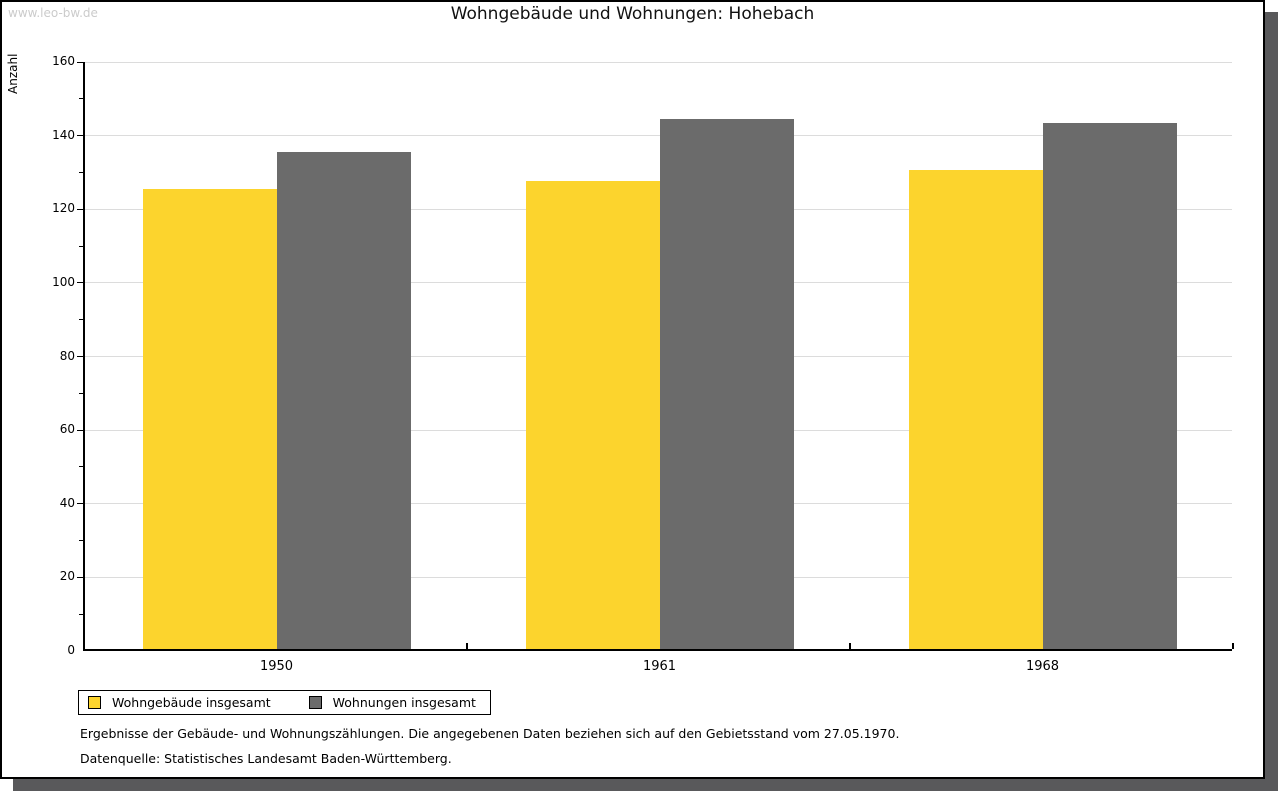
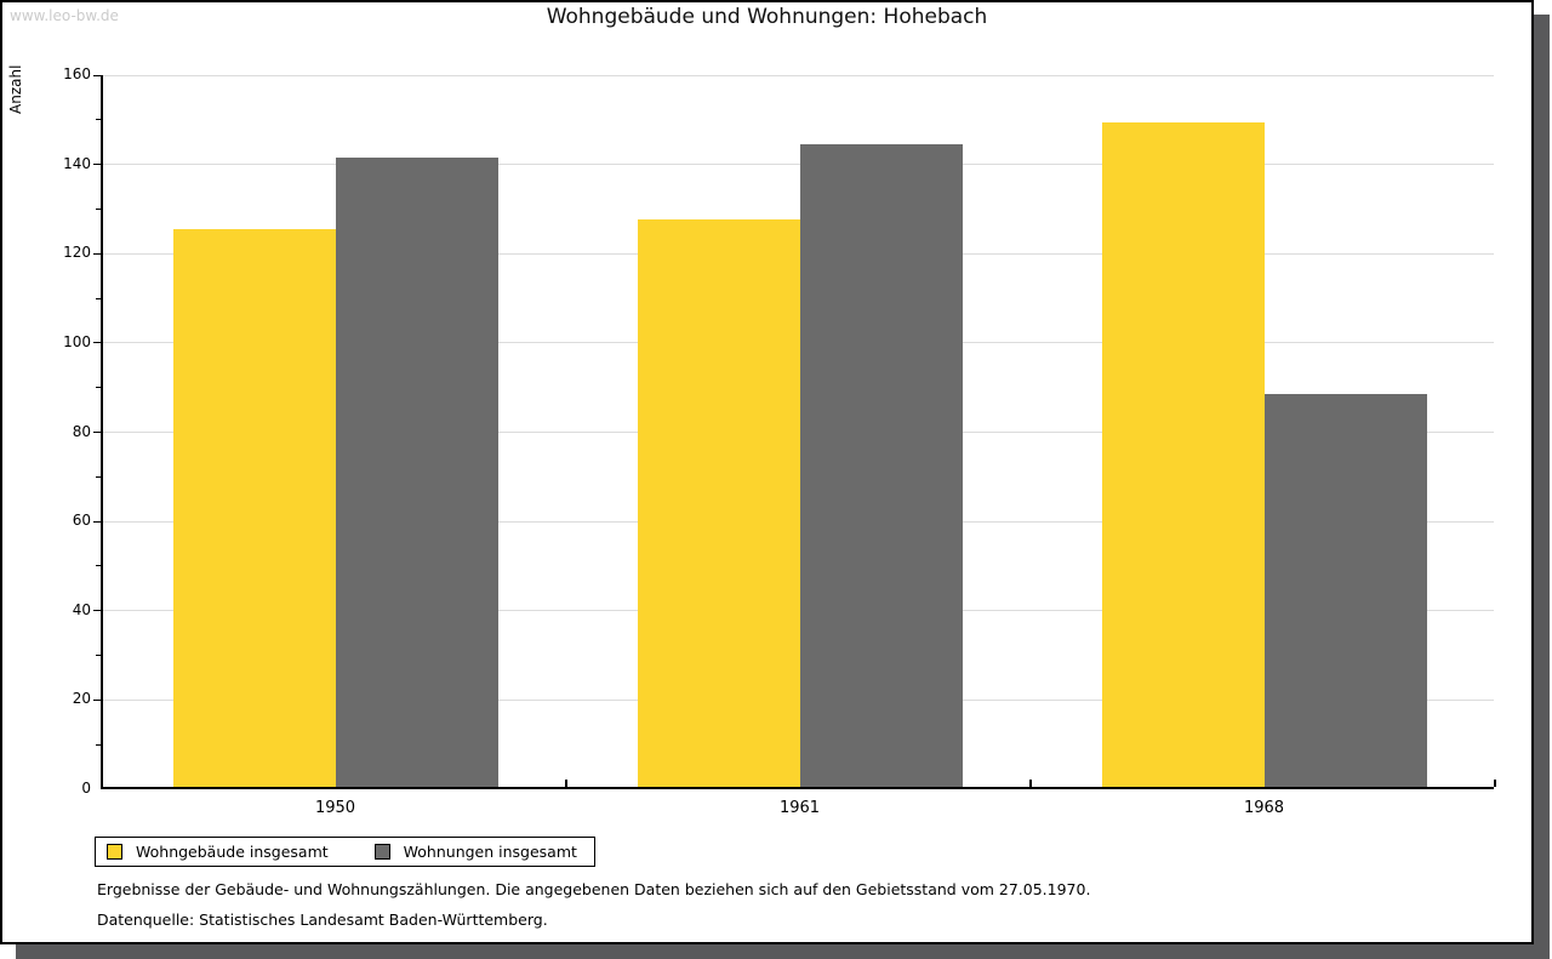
Wohnungen insgesamt/1950: 135 -> 141
Wohngebäude insgesamt/1968: 130 -> 149
Wohnungen insgesamt/1968: 143 -> 88
